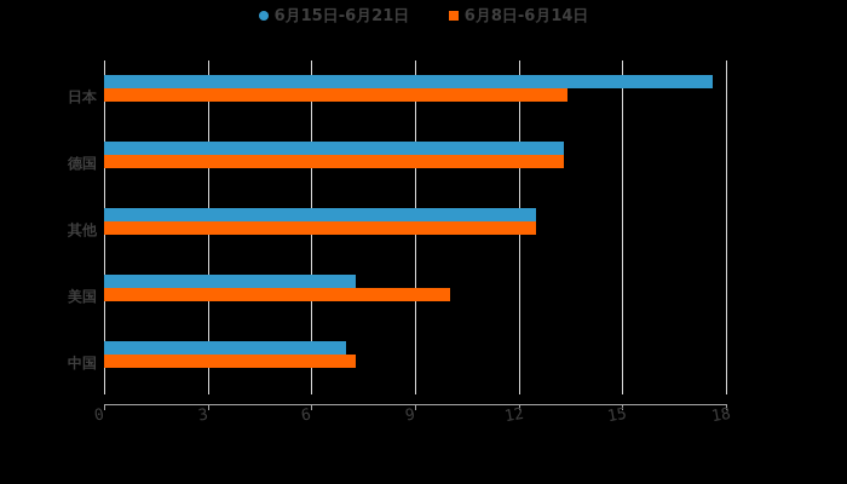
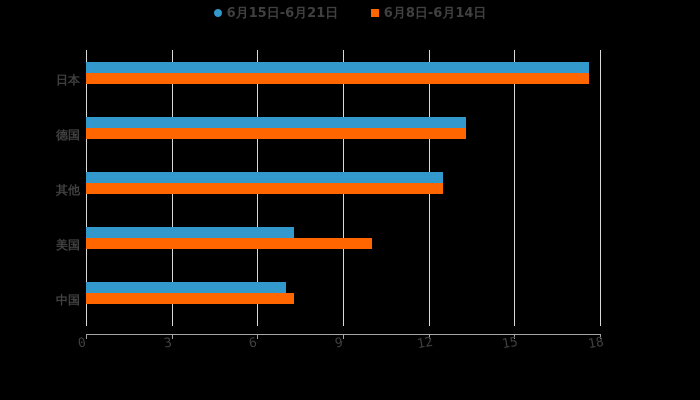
6月8日-6月14日/日本: 13.4 -> 17.6
